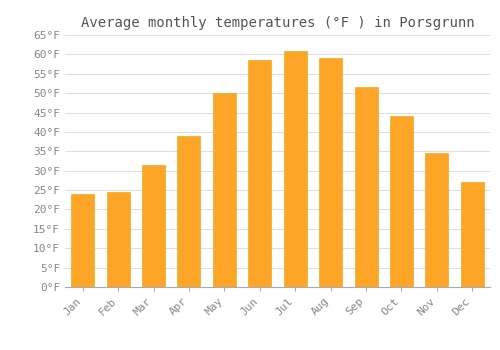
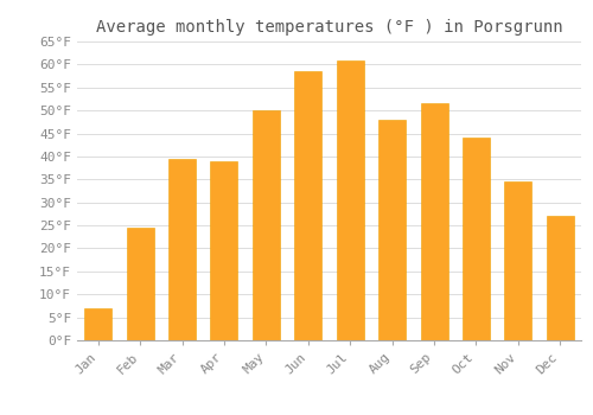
Jan: 24.0°F -> 7.0°F
Mar: 31.5°F -> 39.5°F
Aug: 59.0°F -> 48.0°F
